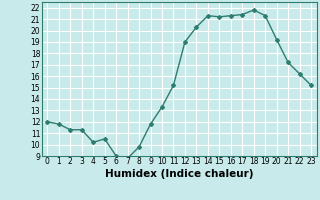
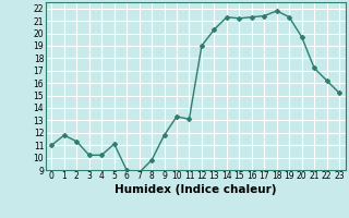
0: 12.0 -> 11.0
3: 11.3 -> 10.2
5: 10.5 -> 11.1
11: 15.2 -> 13.1
20: 19.2 -> 19.7
